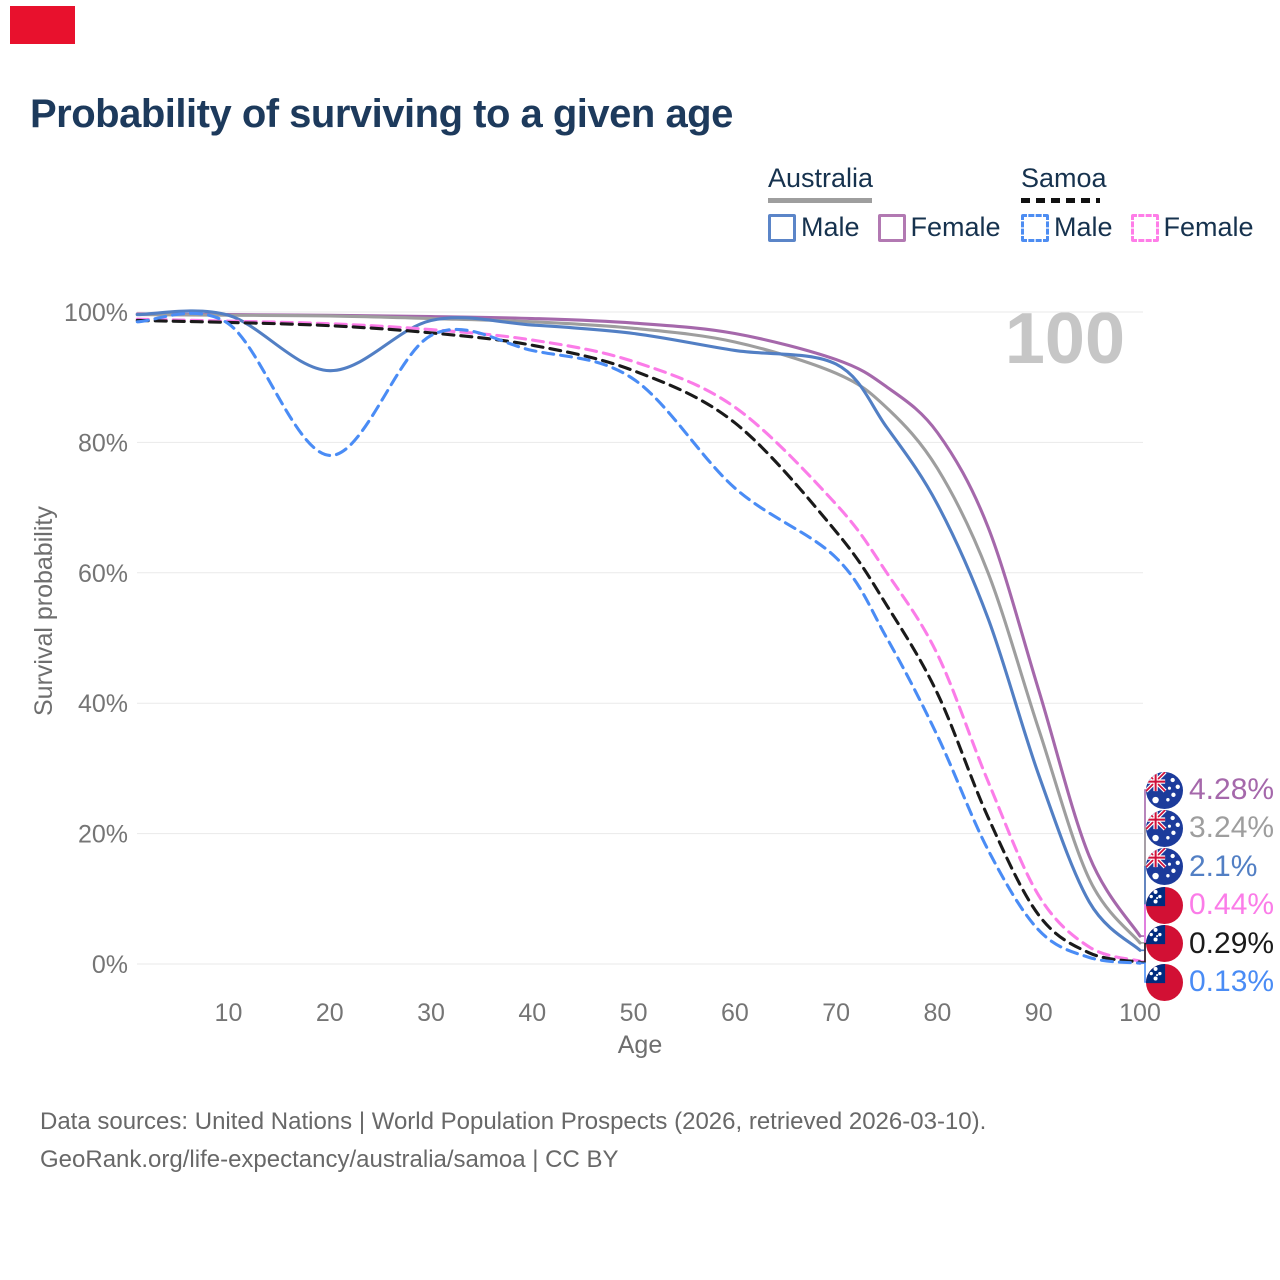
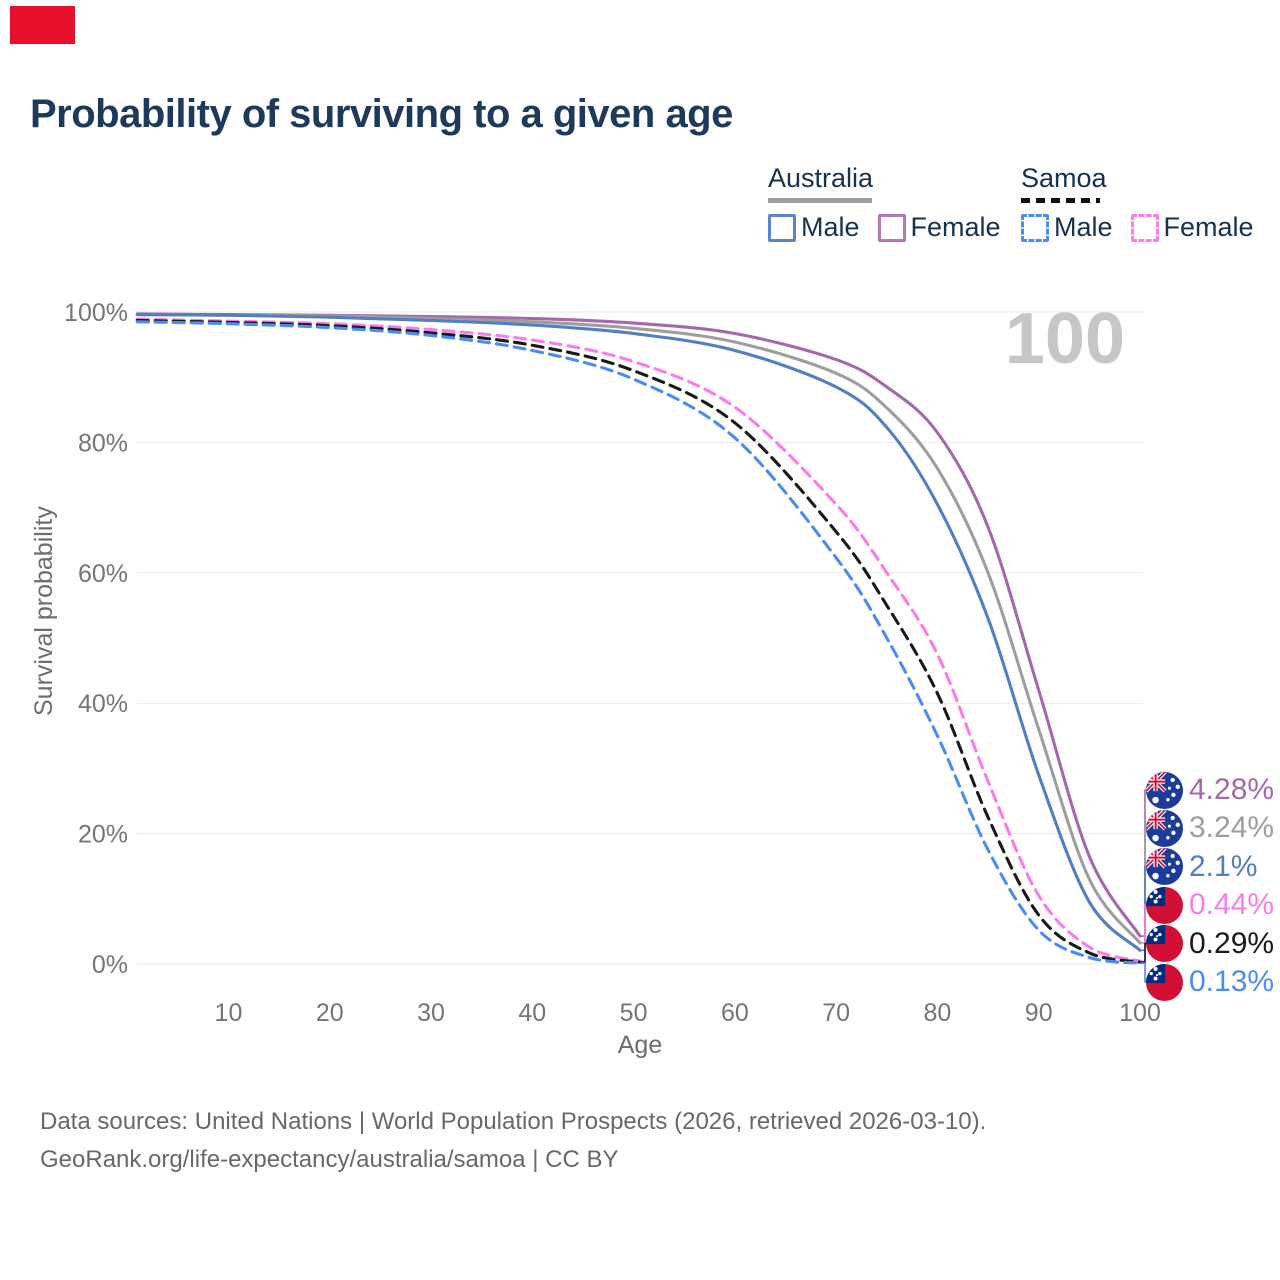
Australia Male/20: 91% -> 99%
Samoa Male/20: 78% -> 98%
Samoa Male/60: 73% -> 81%
Australia Male/70: 92% -> 88%
